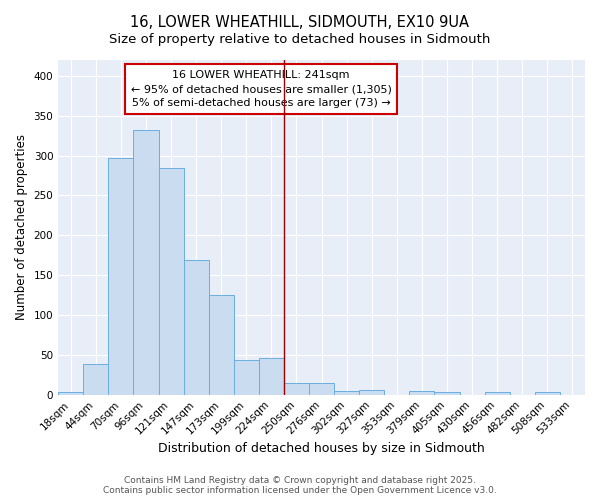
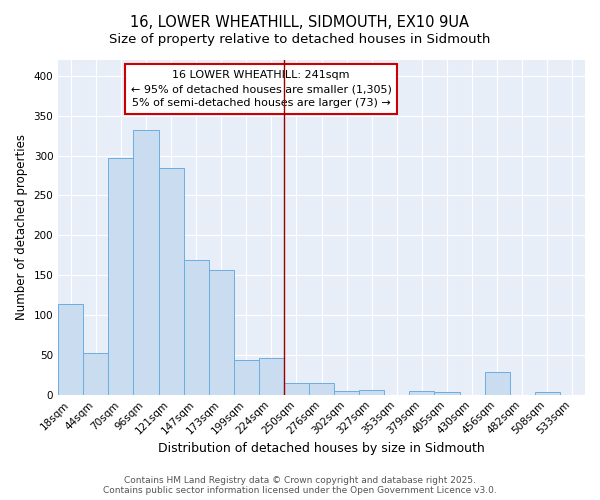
18sqm: 3 -> 114
44sqm: 39 -> 52
173sqm: 125 -> 156
456sqm: 3 -> 28
